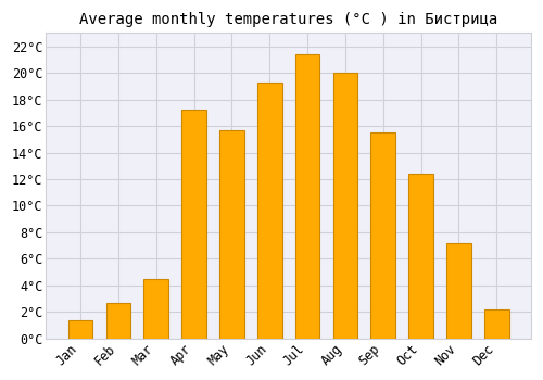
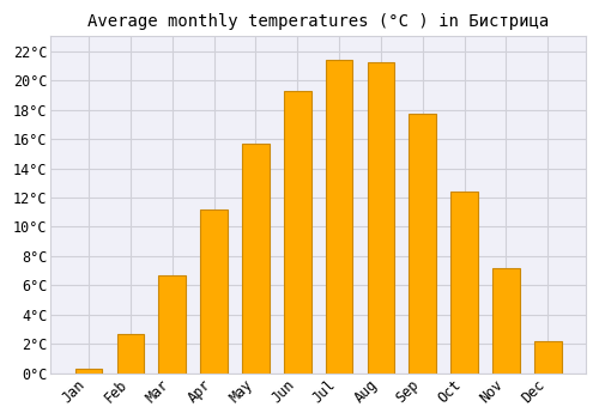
Jan: 1.4°C -> 0.3°C
Mar: 4.5°C -> 6.7°C
Apr: 17.2°C -> 11.2°C
Aug: 20.0°C -> 21.2°C
Sep: 15.5°C -> 17.7°C
